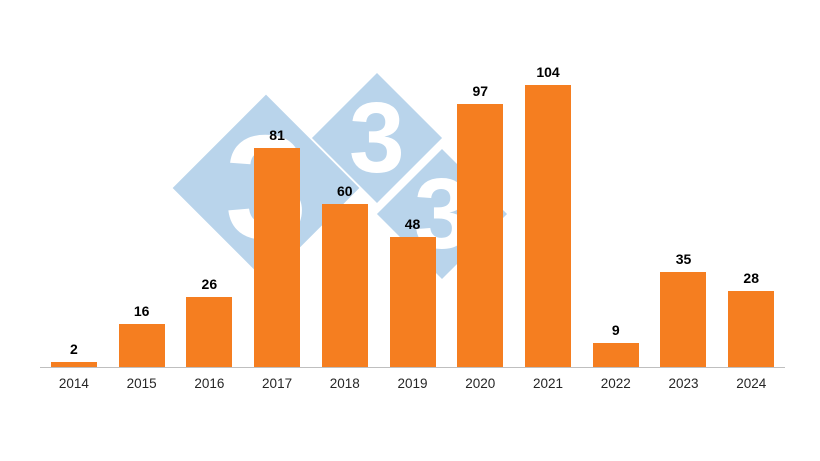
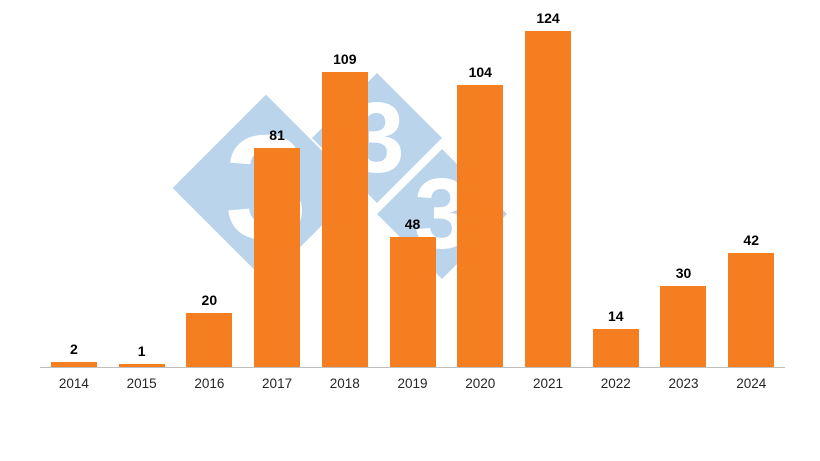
2015: 16 -> 1
2016: 26 -> 20
2018: 60 -> 109
2020: 97 -> 104
2021: 104 -> 124
2022: 9 -> 14
2023: 35 -> 30
2024: 28 -> 42
